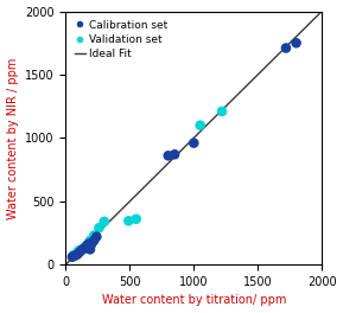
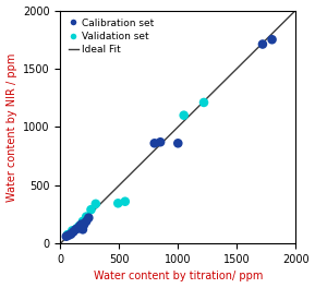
Calibration set/1000: 960 -> 860
